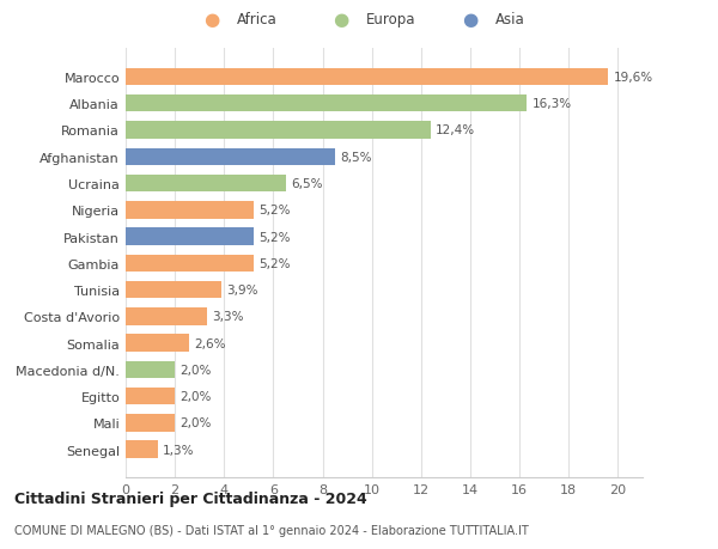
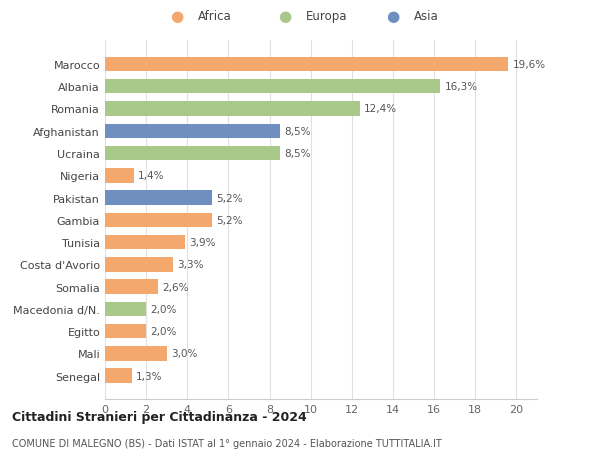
Ucraina: 6,5% -> 8,5%
Nigeria: 5,2% -> 1,4%
Mali: 2,0% -> 3,0%
